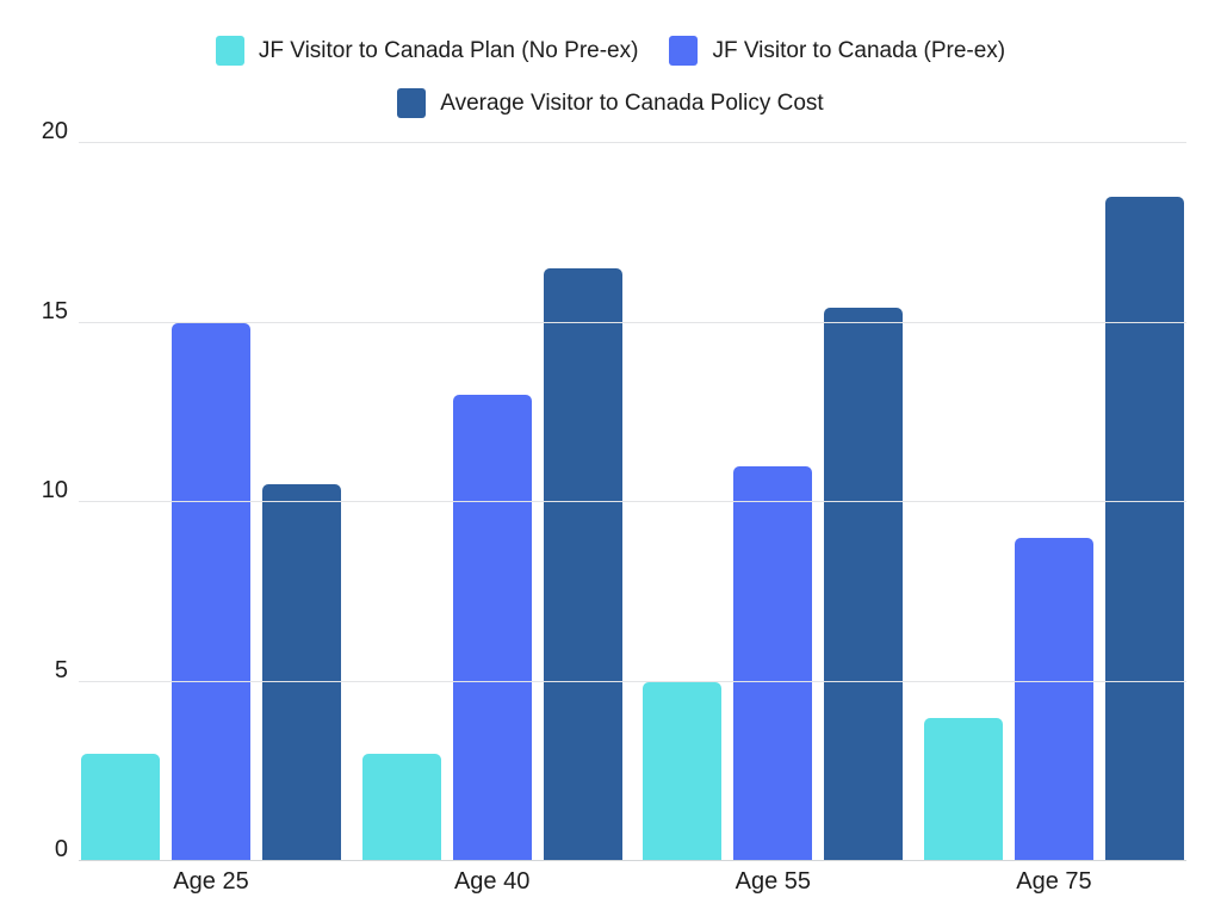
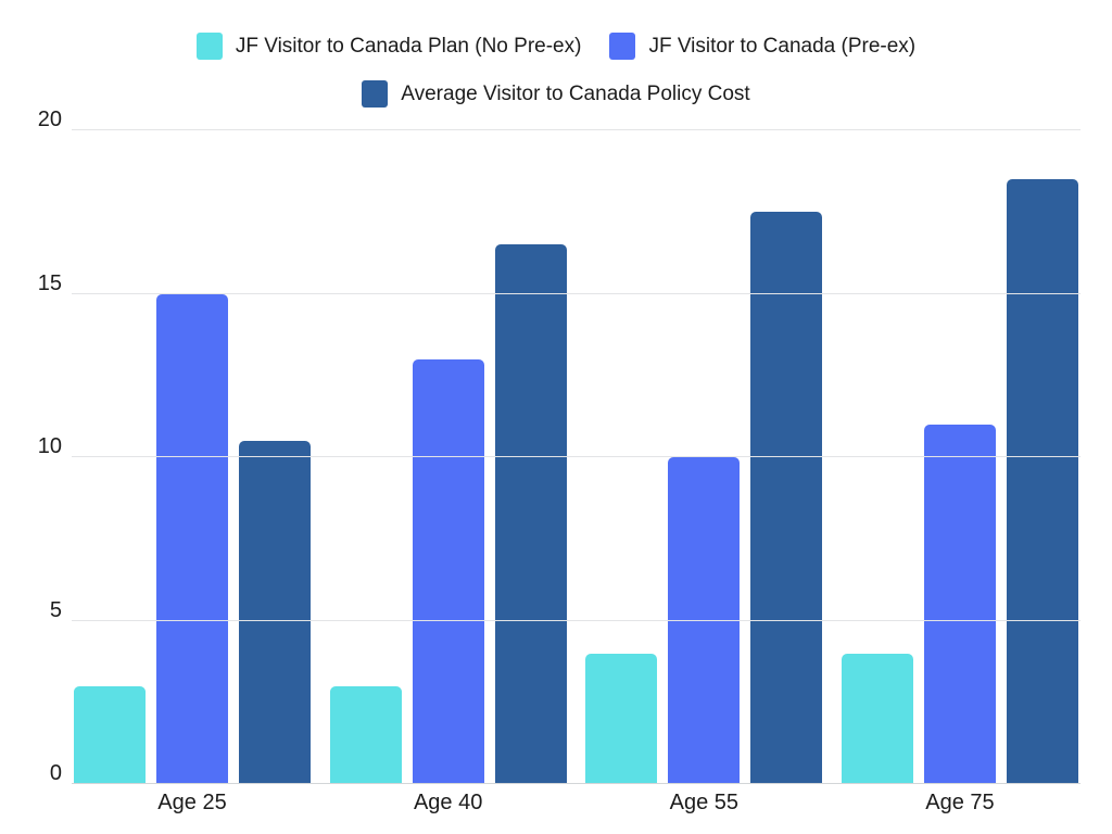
JF Visitor to Canada Plan (No Pre-ex)/Age 55: 5 -> 4
JF Visitor to Canada (Pre-ex)/Age 55: 11 -> 10
Average Visitor to Canada Policy Cost/Age 55: 15.4 -> 17.5
JF Visitor to Canada (Pre-ex)/Age 75: 9 -> 11
